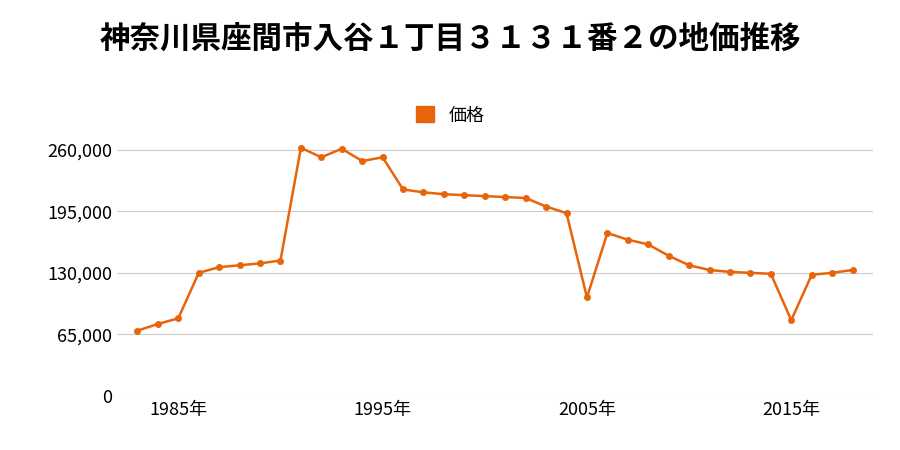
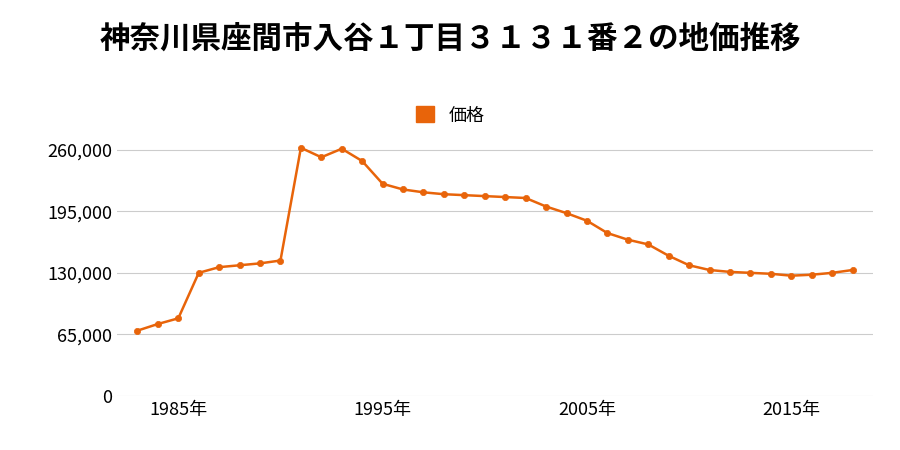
1995年: 252,000 -> 224,000
2005年: 104,000 -> 185,000
2015年: 80,000 -> 127,000
